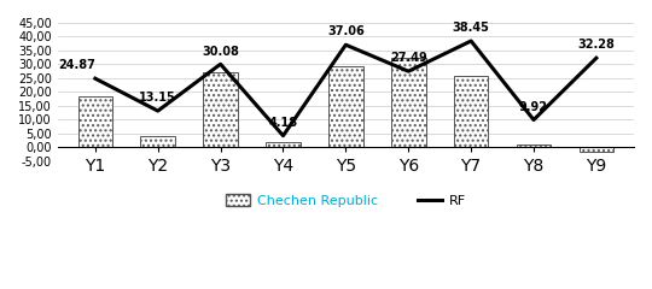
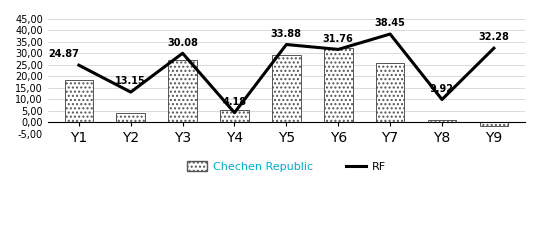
Chechen Republic/Y4: 2,0 -> 5,5
RF/Y5: 37.06 -> 33.88
RF/Y6: 27.49 -> 31.76
